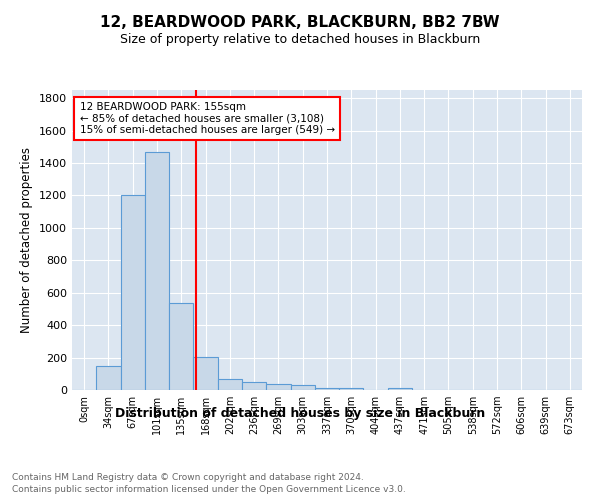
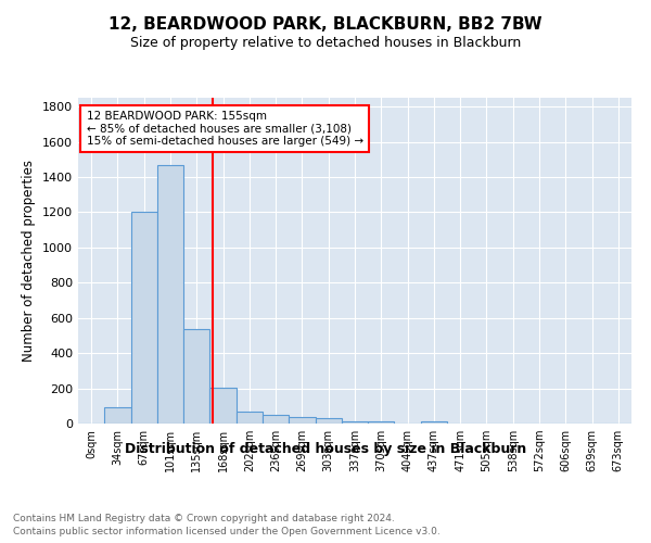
34sqm: 150 -> 100
